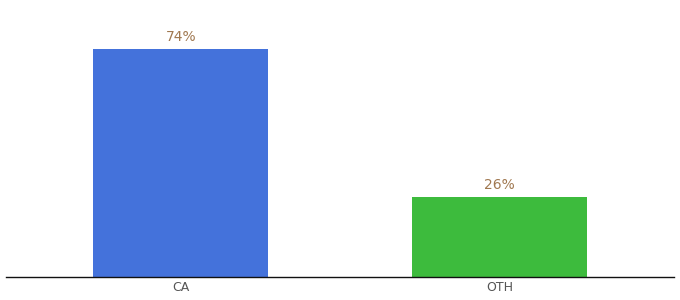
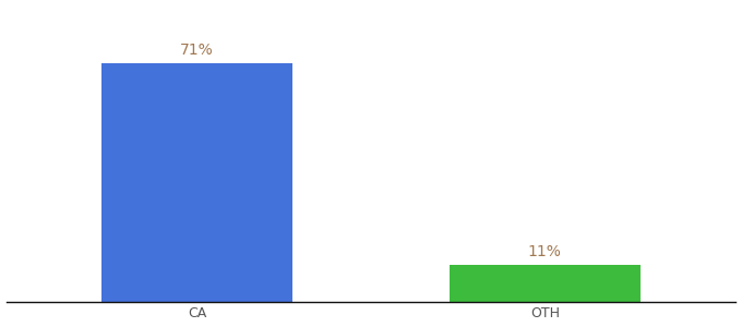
CA: 74% -> 71%
OTH: 26% -> 11%
